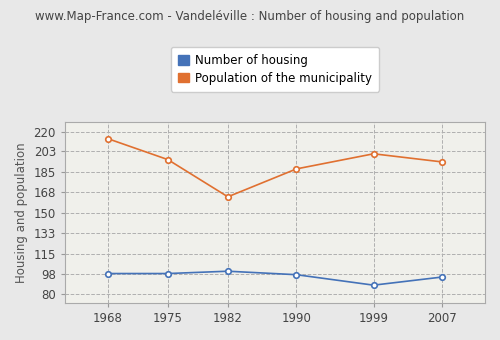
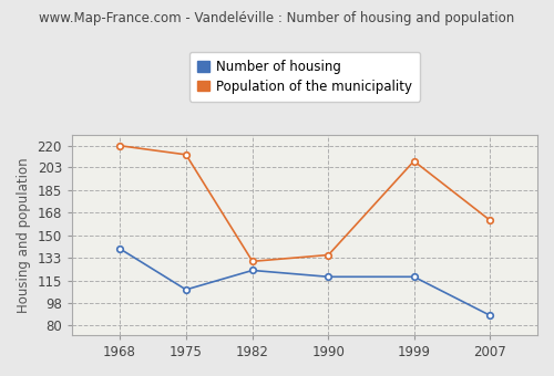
Number of housing/1968: 98 -> 140
Population of the municipality/1968: 214 -> 220
Number of housing/1975: 98 -> 108
Population of the municipality/1975: 196 -> 213
Number of housing/1982: 100 -> 123
Population of the municipality/1982: 164 -> 130
Number of housing/1990: 97 -> 118
Population of the municipality/1990: 188 -> 135
Number of housing/1999: 88 -> 118
Population of the municipality/1999: 201 -> 208
Number of housing/2007: 95 -> 88
Population of the municipality/2007: 194 -> 162
